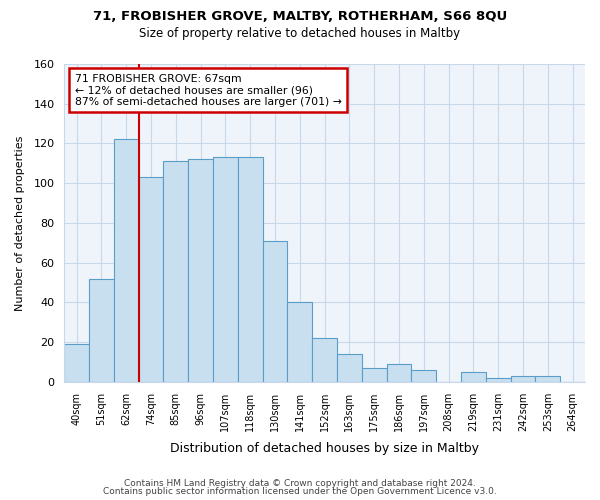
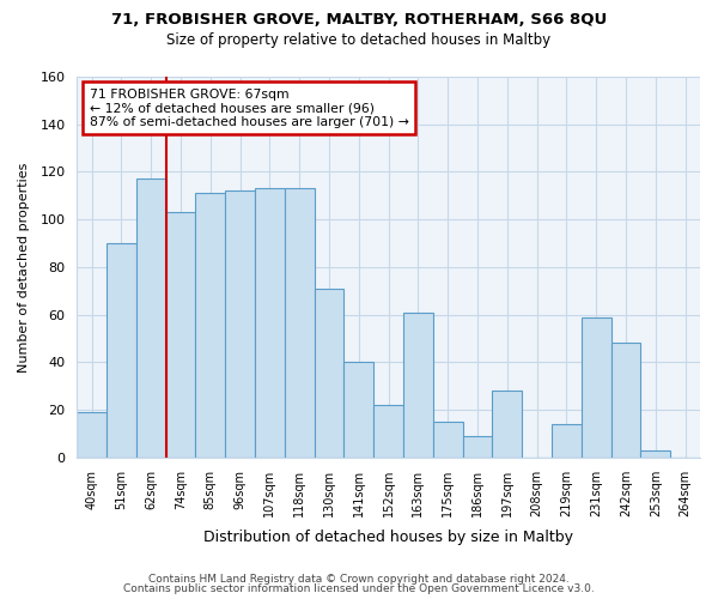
51sqm: 52 -> 90
62sqm: 122 -> 117
163sqm: 14 -> 61
175sqm: 7 -> 15
197sqm: 6 -> 28
219sqm: 5 -> 14
231sqm: 2 -> 59
242sqm: 3 -> 48
